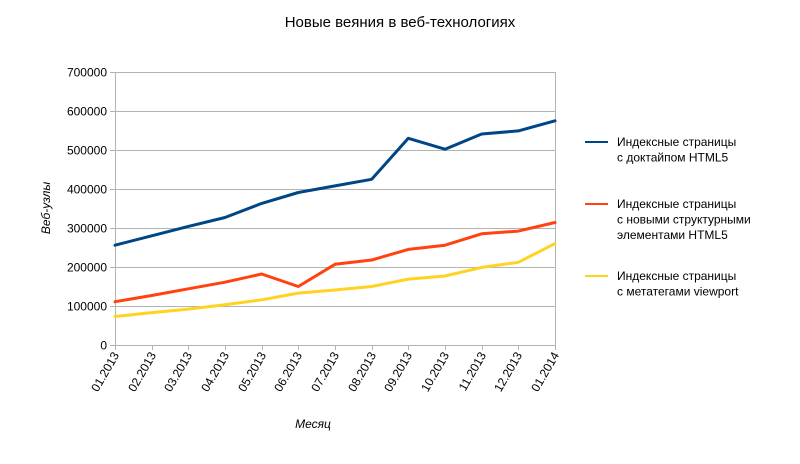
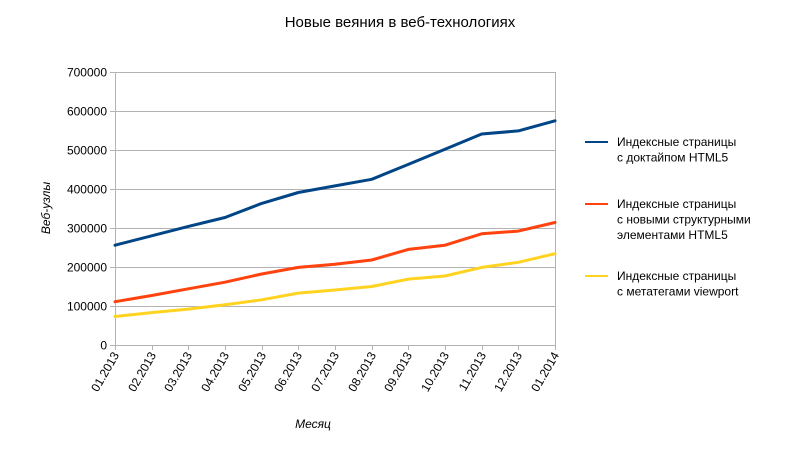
Индексные страницы с новыми структурными элементами HTML5/06.2013: 150000 -> 200000
Индексные страницы с доктайпом HTML5/09.2013: 530000 -> 460000
Индексные страницы с метатегами viewport/01.2014: 260000 -> 230000
